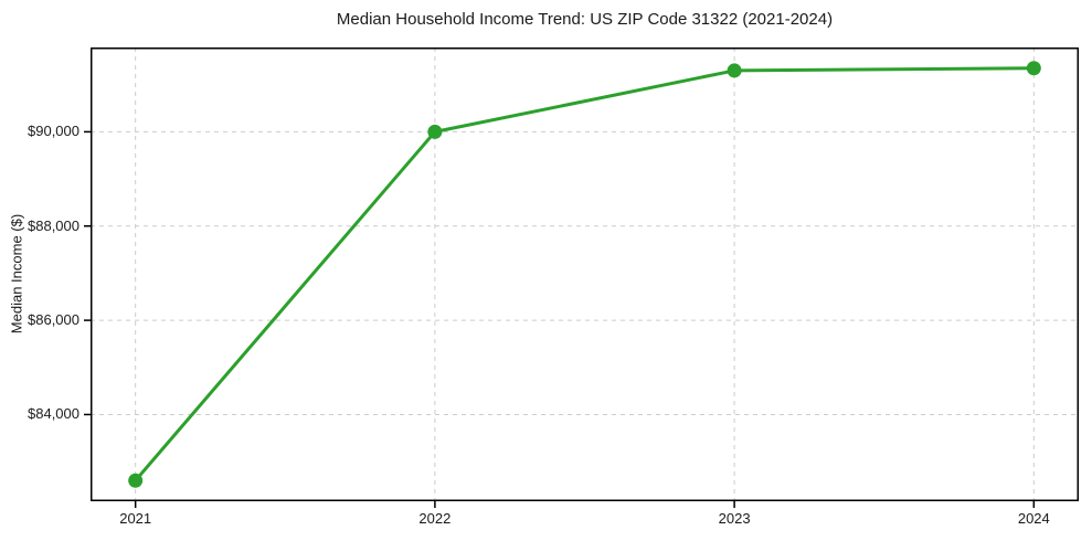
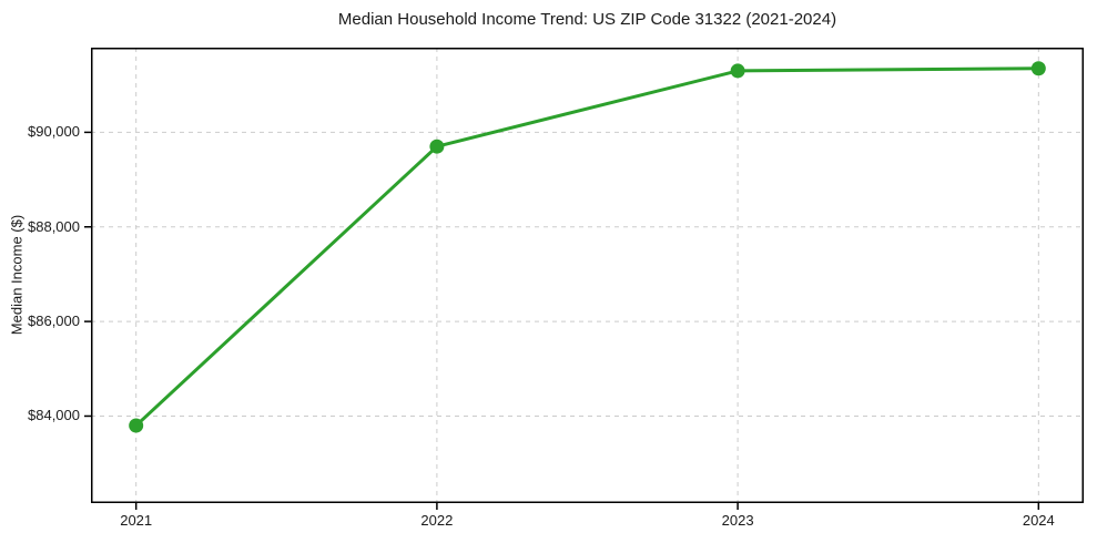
2021: $82600 -> $83800
2022: $90000 -> $89700
